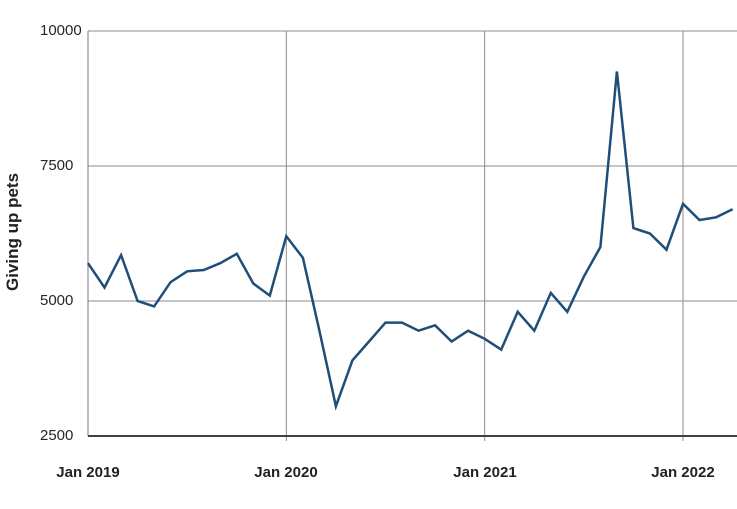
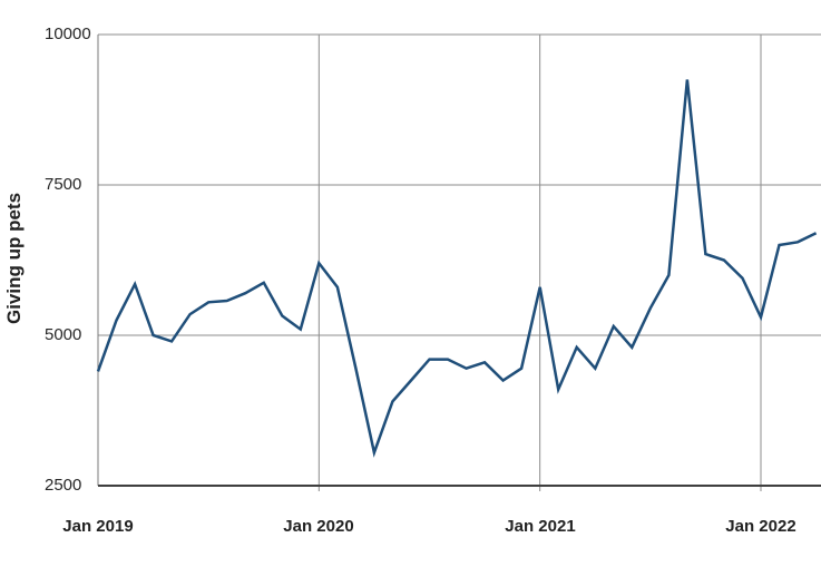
Jan 2019: 5700 -> 4400
Jan 2021: 4300 -> 5800
Jan 2022: 6800 -> 5300
